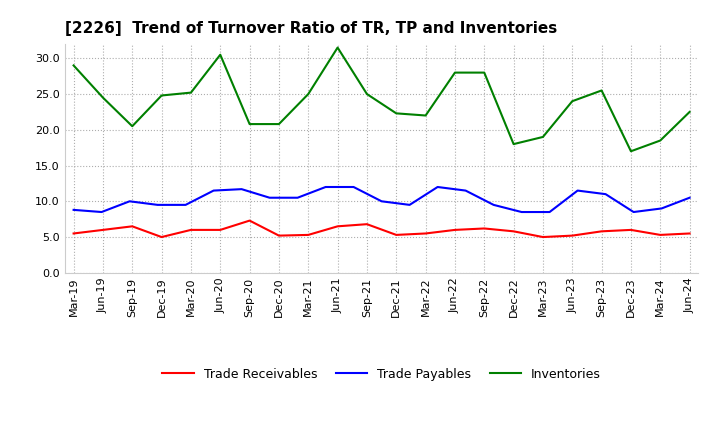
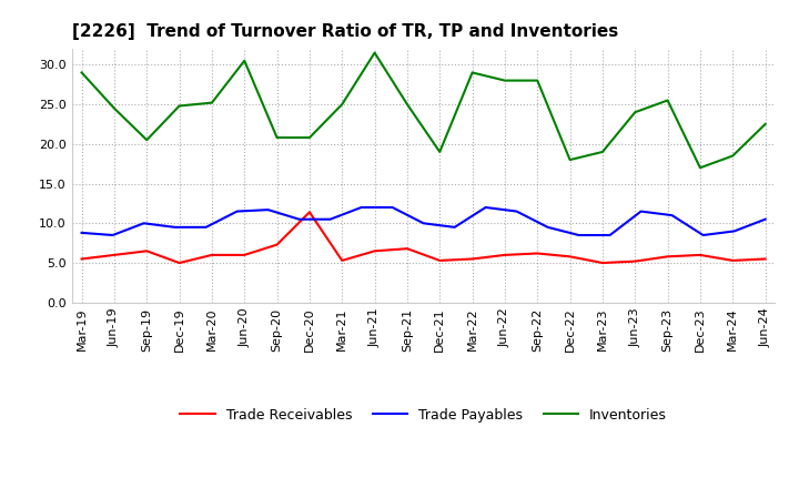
Trade Receivables/Dec-20: 5.2 -> 11.4
Inventories/Dec-21: 22.3 -> 19.0
Inventories/Mar-22: 22.0 -> 29.0
